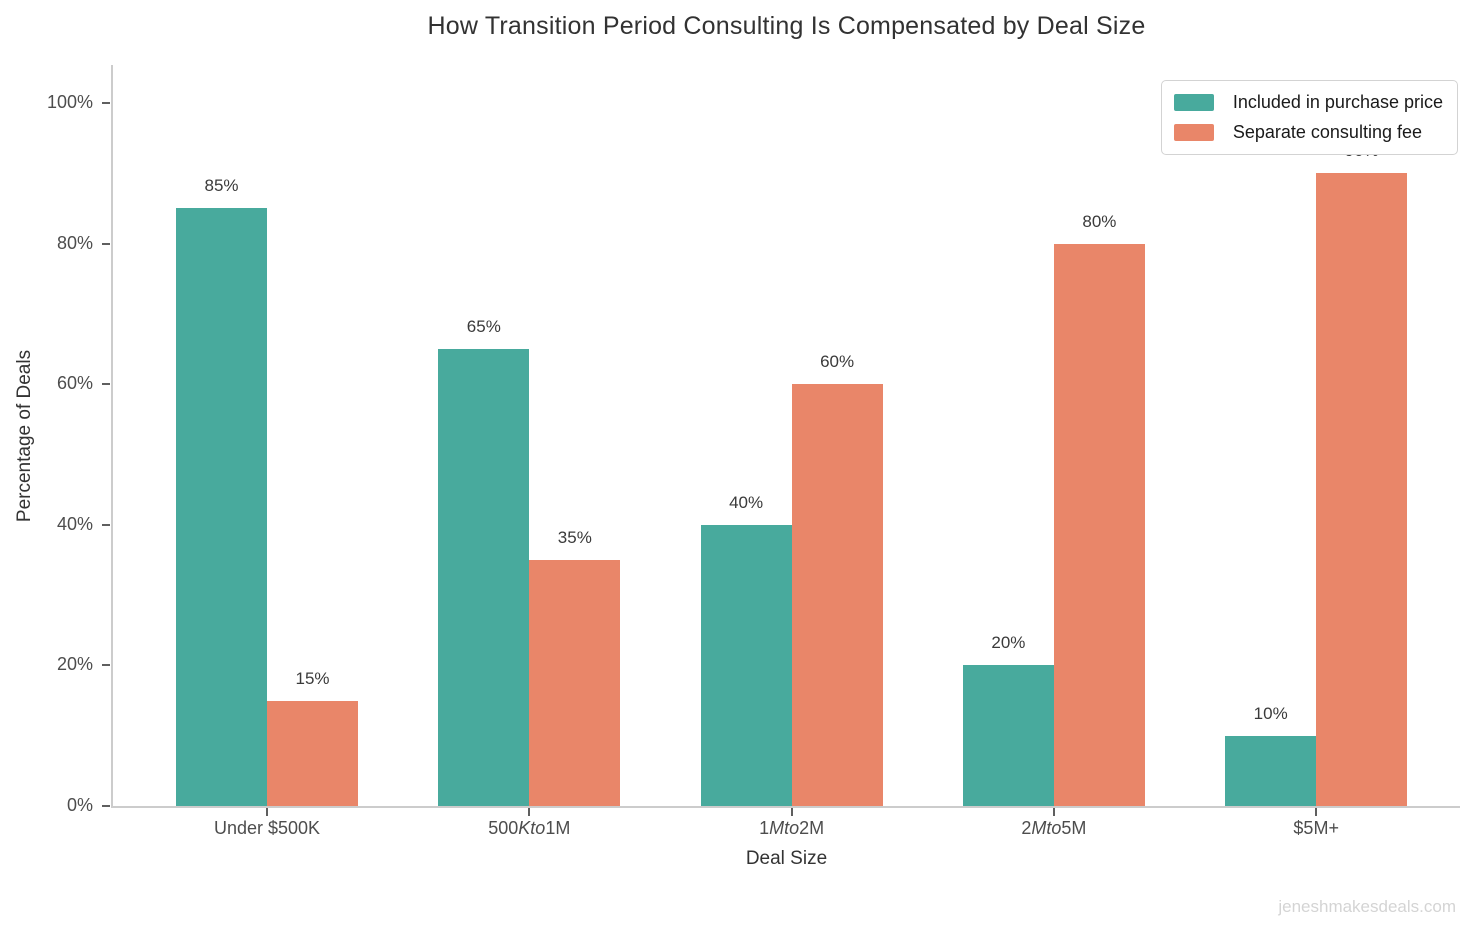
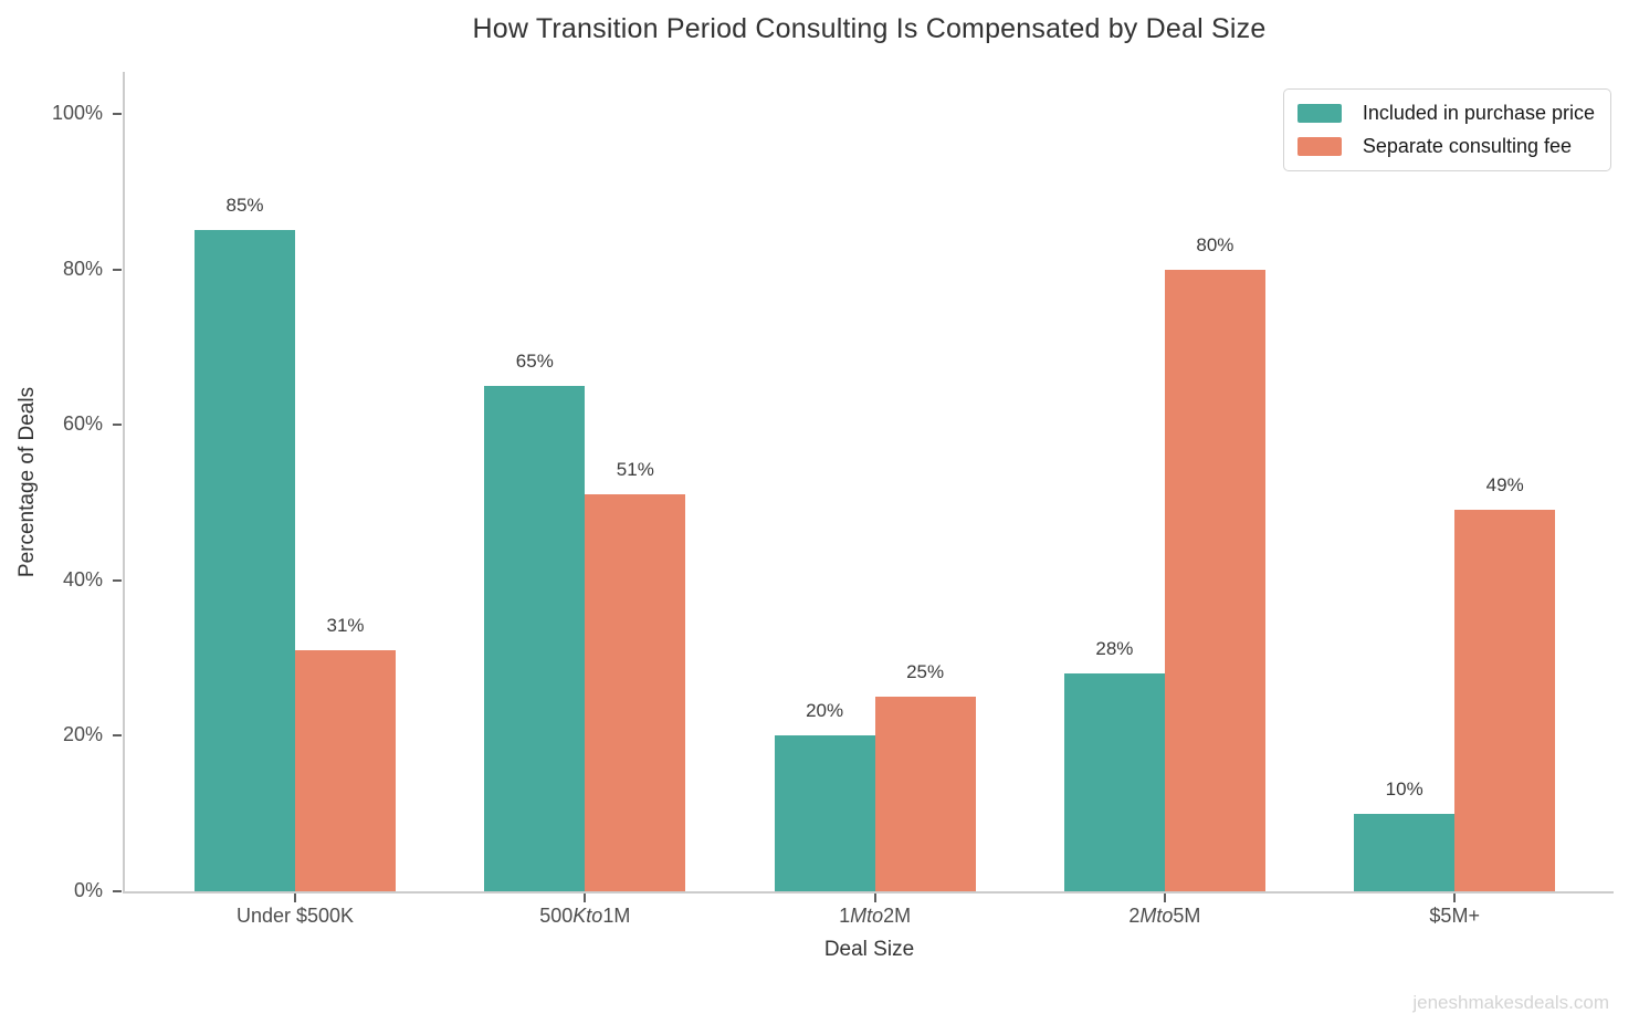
Separate consulting fee/Under $500K: 15% -> 31%
Separate consulting fee/500Kto1M: 35% -> 51%
Included in purchase price/1Mto2M: 40% -> 20%
Separate consulting fee/1Mto2M: 60% -> 25%
Included in purchase price/2Mto5M: 20% -> 28%
Separate consulting fee/$5M+: 90% -> 49%
